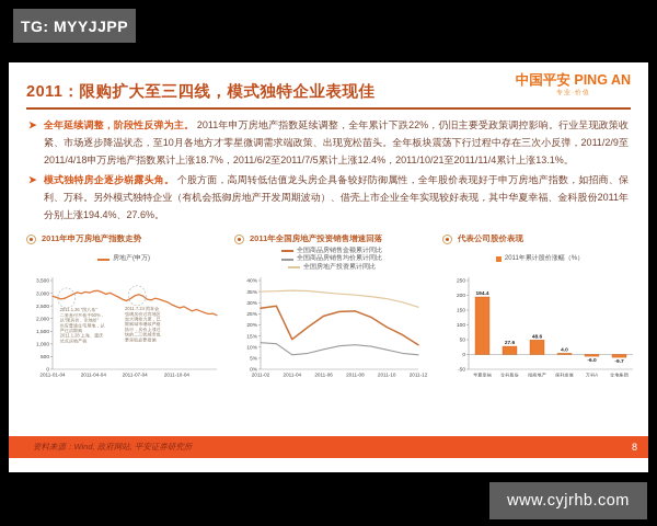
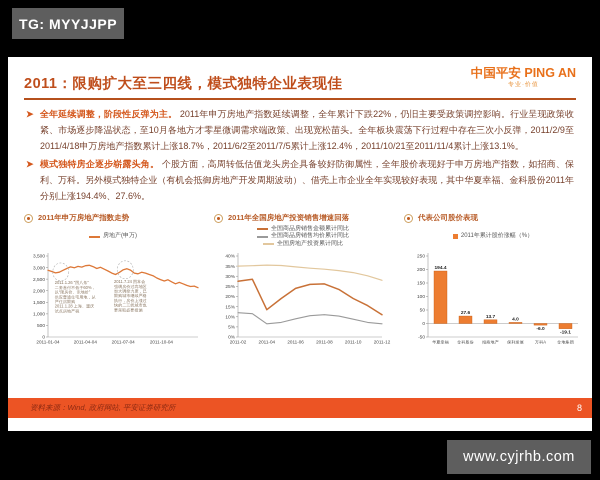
代表公司股价表现/招商地产: 48.6 -> 13.7
代表公司股价表现/金地集团: -9.7 -> -19.1
